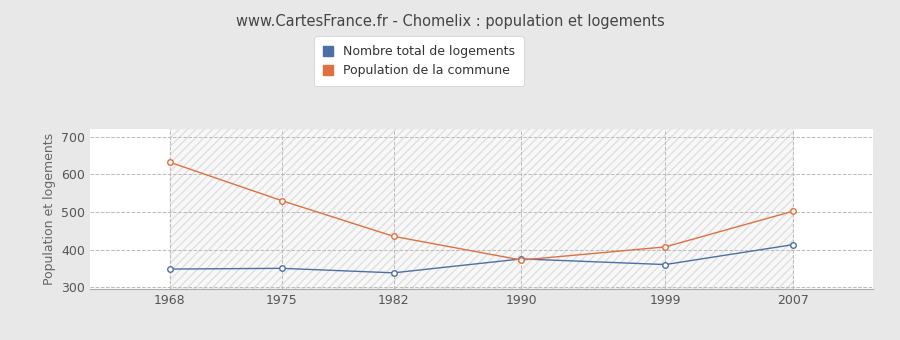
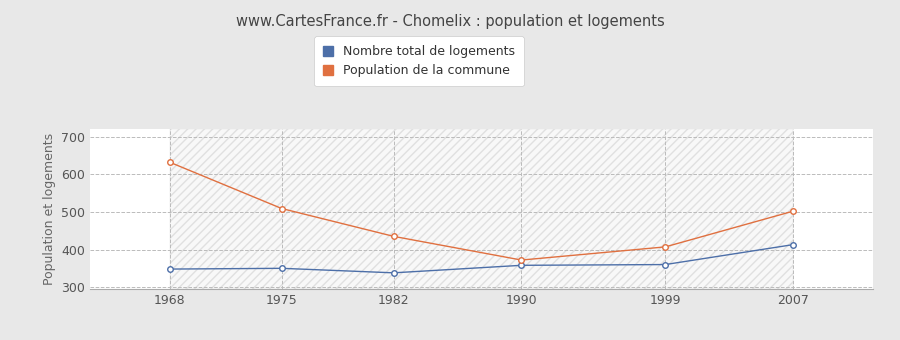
Population de la commune/1975: 530 -> 509
Nombre total de logements/1990: 375 -> 358
